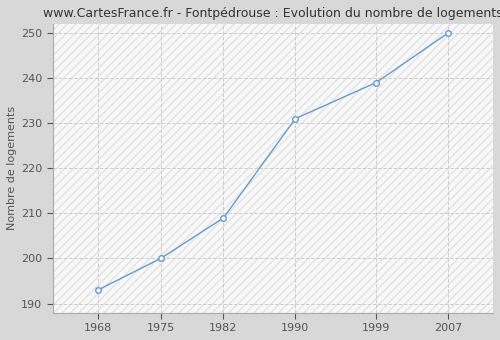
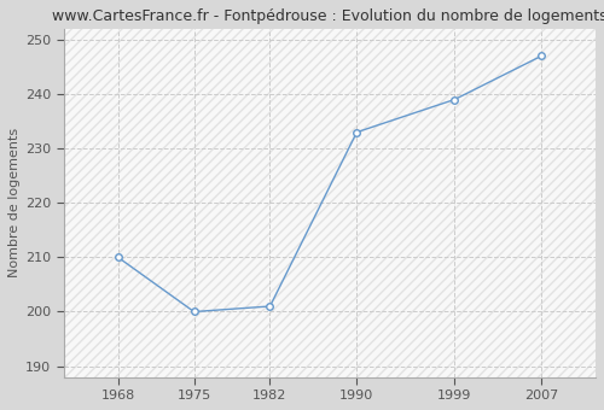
1968: 193 -> 210
1982: 209 -> 201
1990: 231 -> 233
2007: 250 -> 247
